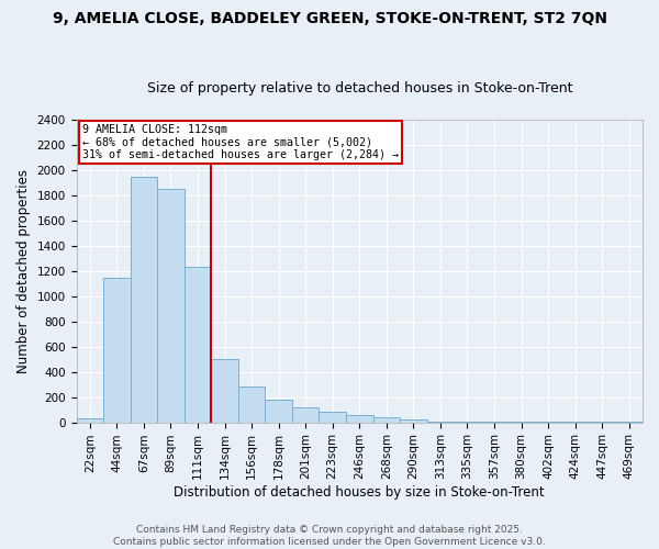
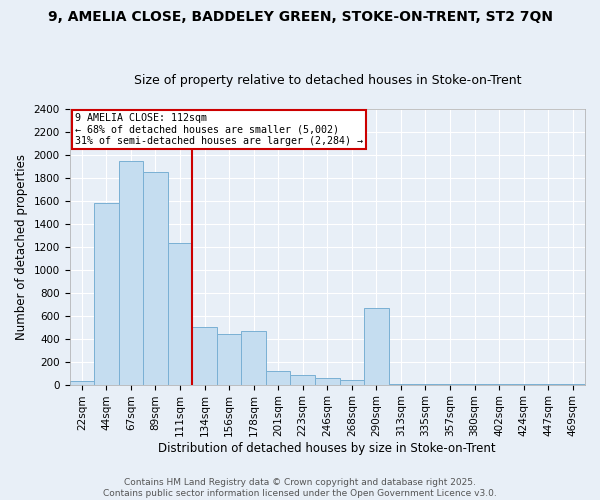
44sqm: 1150 -> 1580
156sqm: 280 -> 440
178sqm: 180 -> 470
290sqm: 20 -> 670
